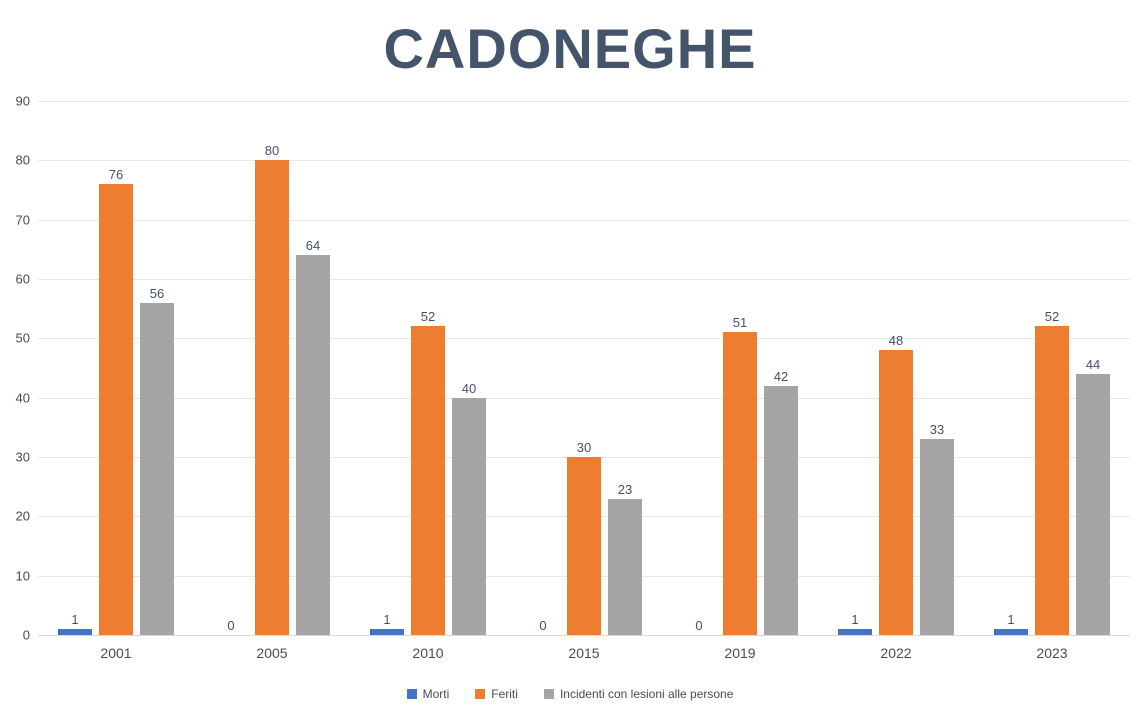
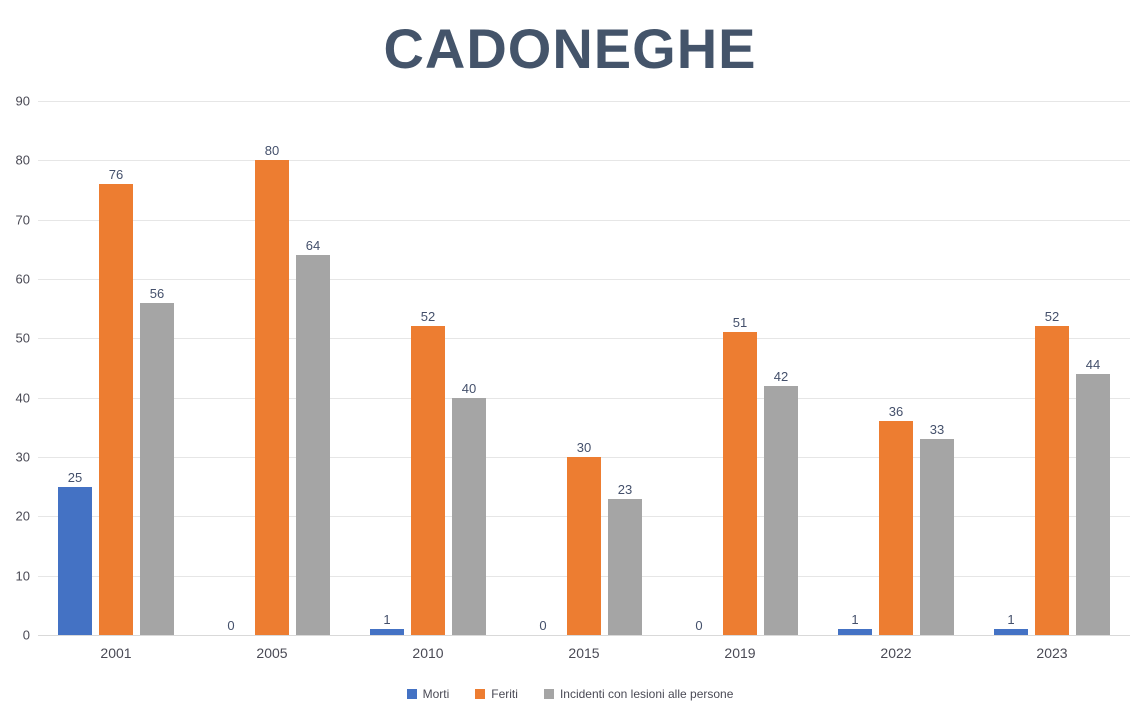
Morti/2001: 1 -> 25
Feriti/2022: 48 -> 36
